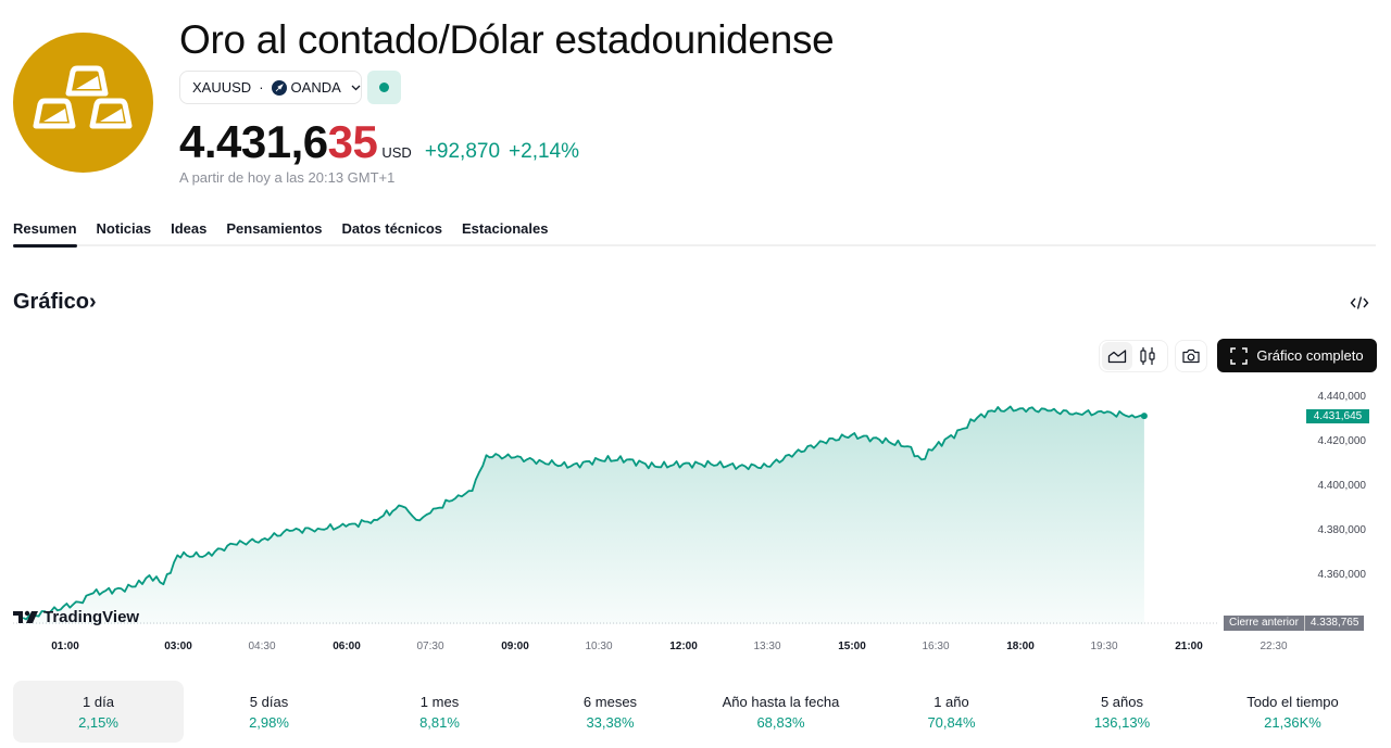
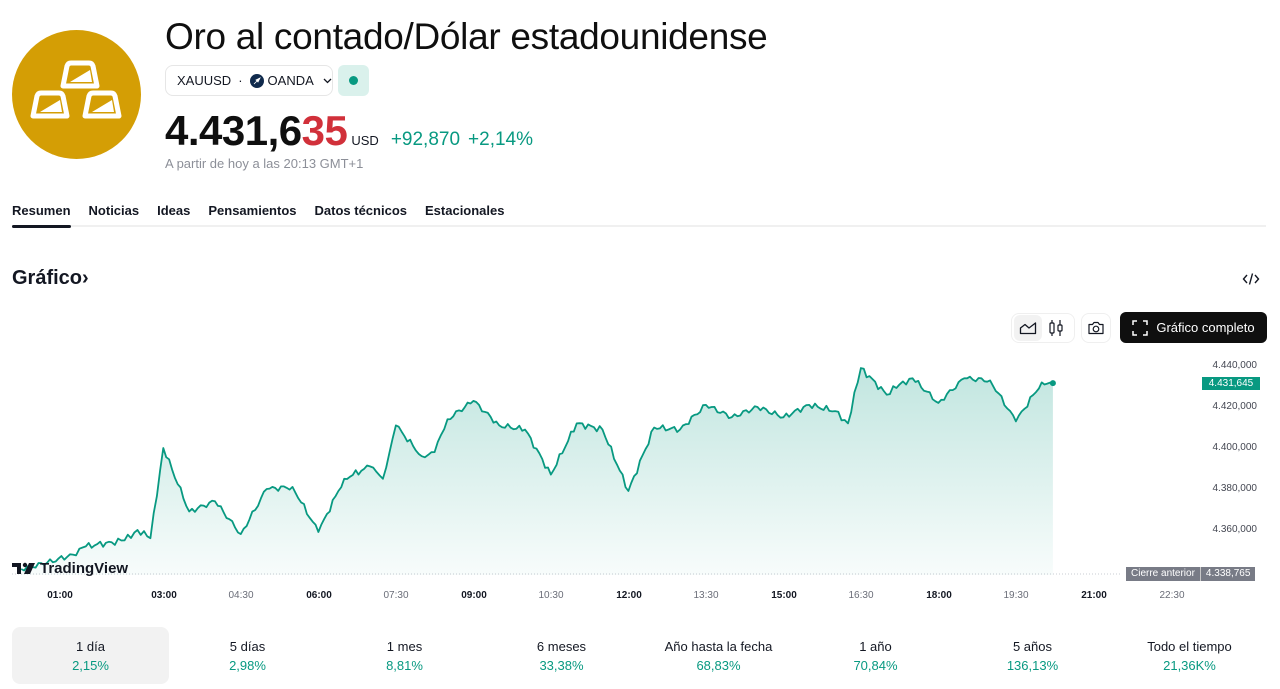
03:00: 4369 -> 4400
04:30: 4376 -> 4358
06:00: 4382 -> 4359
07:30: 4388 -> 4411
09:00: 4413 -> 4423
10:30: 4412 -> 4387
12:00: 4410 -> 4379
13:30: 4409 -> 4421
15:00: 4423 -> 4415
16:30: 4418 -> 4439
18:00: 4435 -> 4422
19:30: 4433 -> 4413
